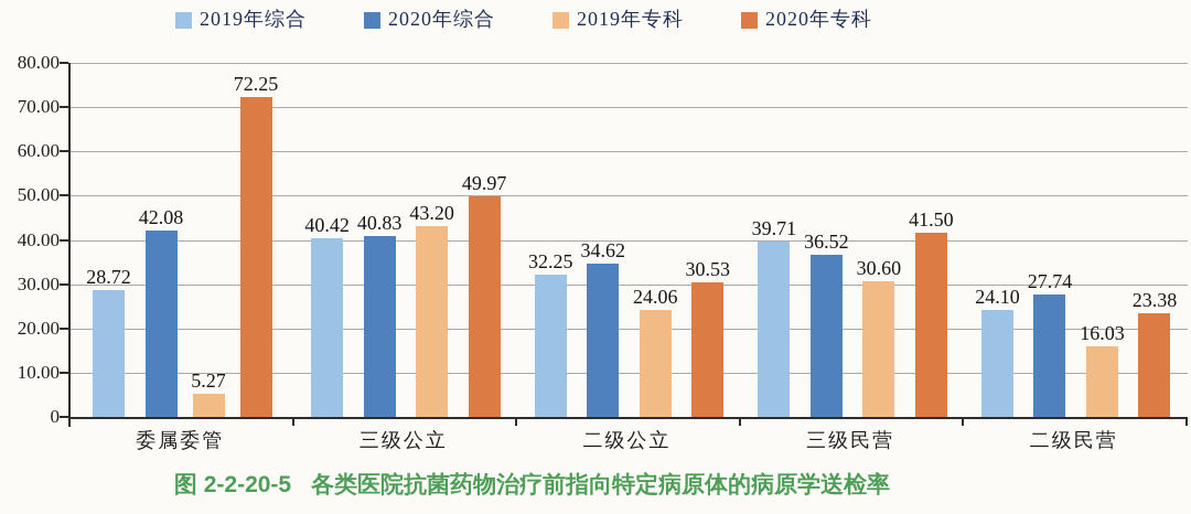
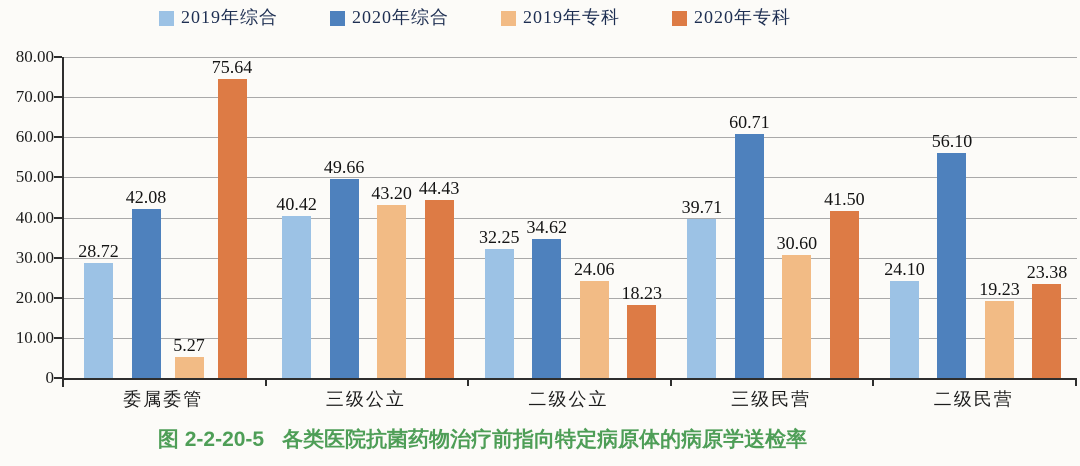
2020年专科/委属委管: 72.25 -> 75.64
2020年综合/三级公立: 40.83 -> 49.66
2020年专科/三级公立: 49.97 -> 44.43
2020年专科/二级公立: 30.53 -> 18.23
2020年综合/三级民营: 36.52 -> 60.71
2020年综合/二级民营: 27.74 -> 56.10
2019年专科/二级民营: 16.03 -> 19.23
